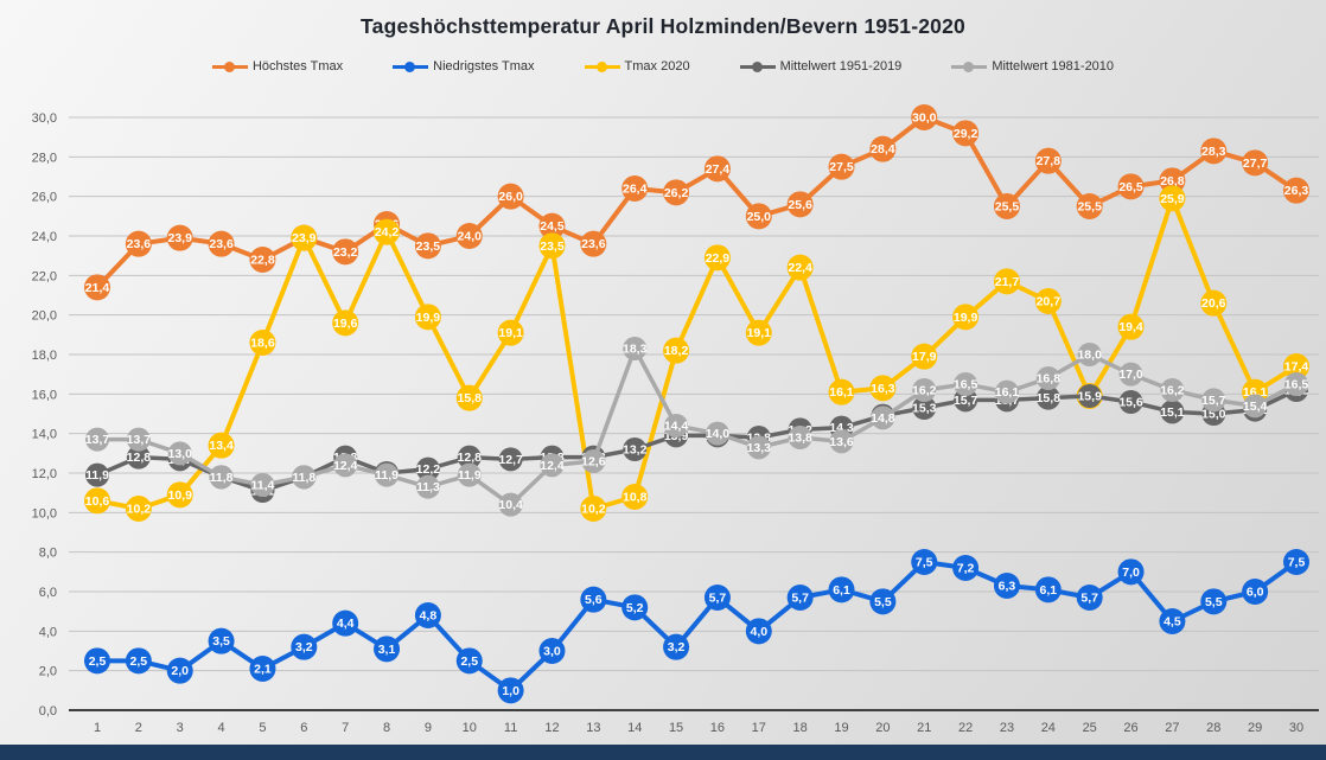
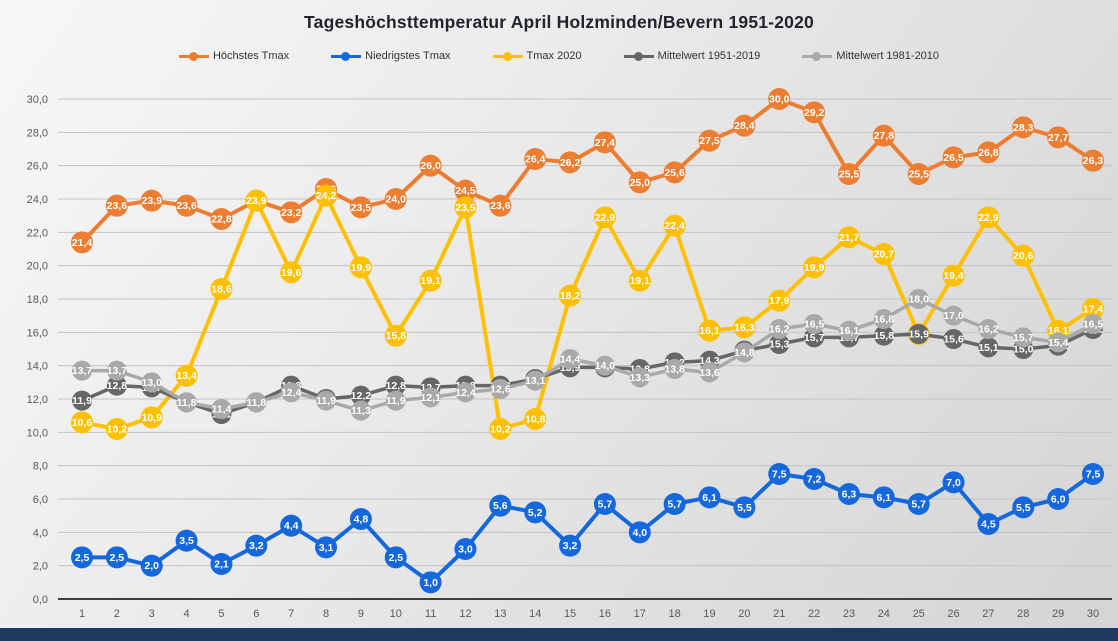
Mittelwert 1981-2010/11: 10,4 -> 12,1
Mittelwert 1981-2010/14: 18,3 -> 13,1
Tmax 2020/27: 25,9 -> 22,9
